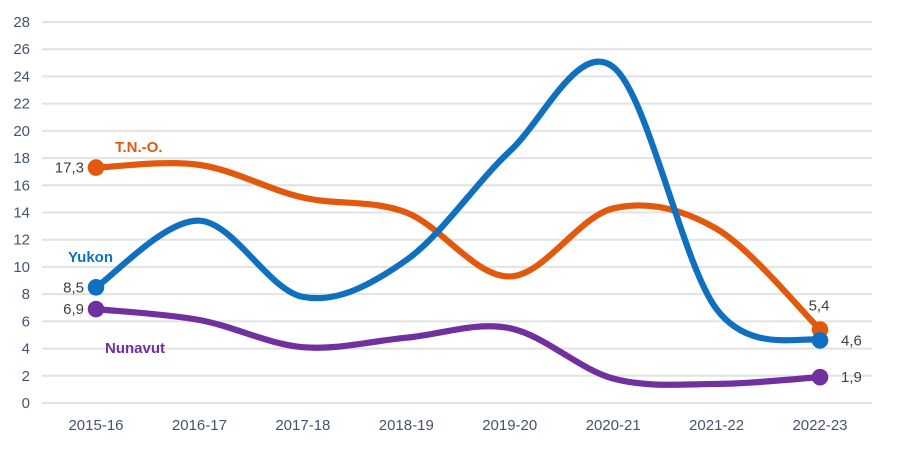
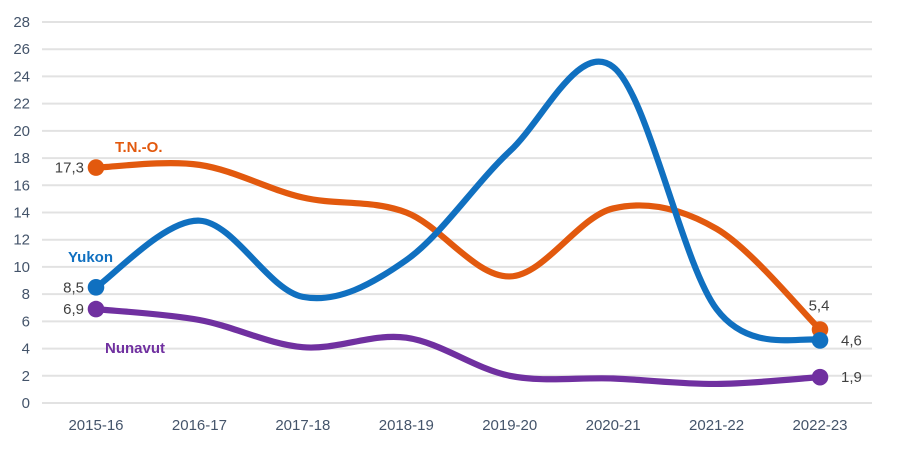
Nunavut/2019-20: 5.5 -> 2.0
